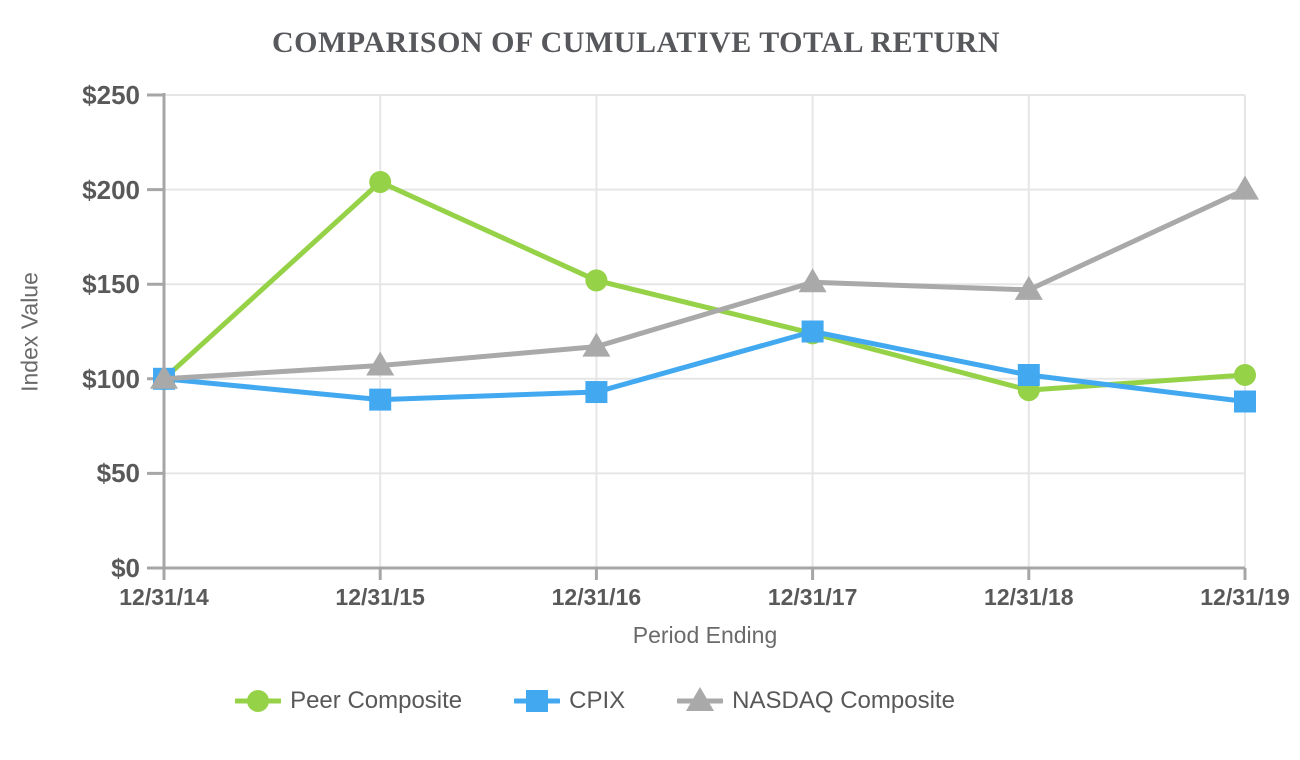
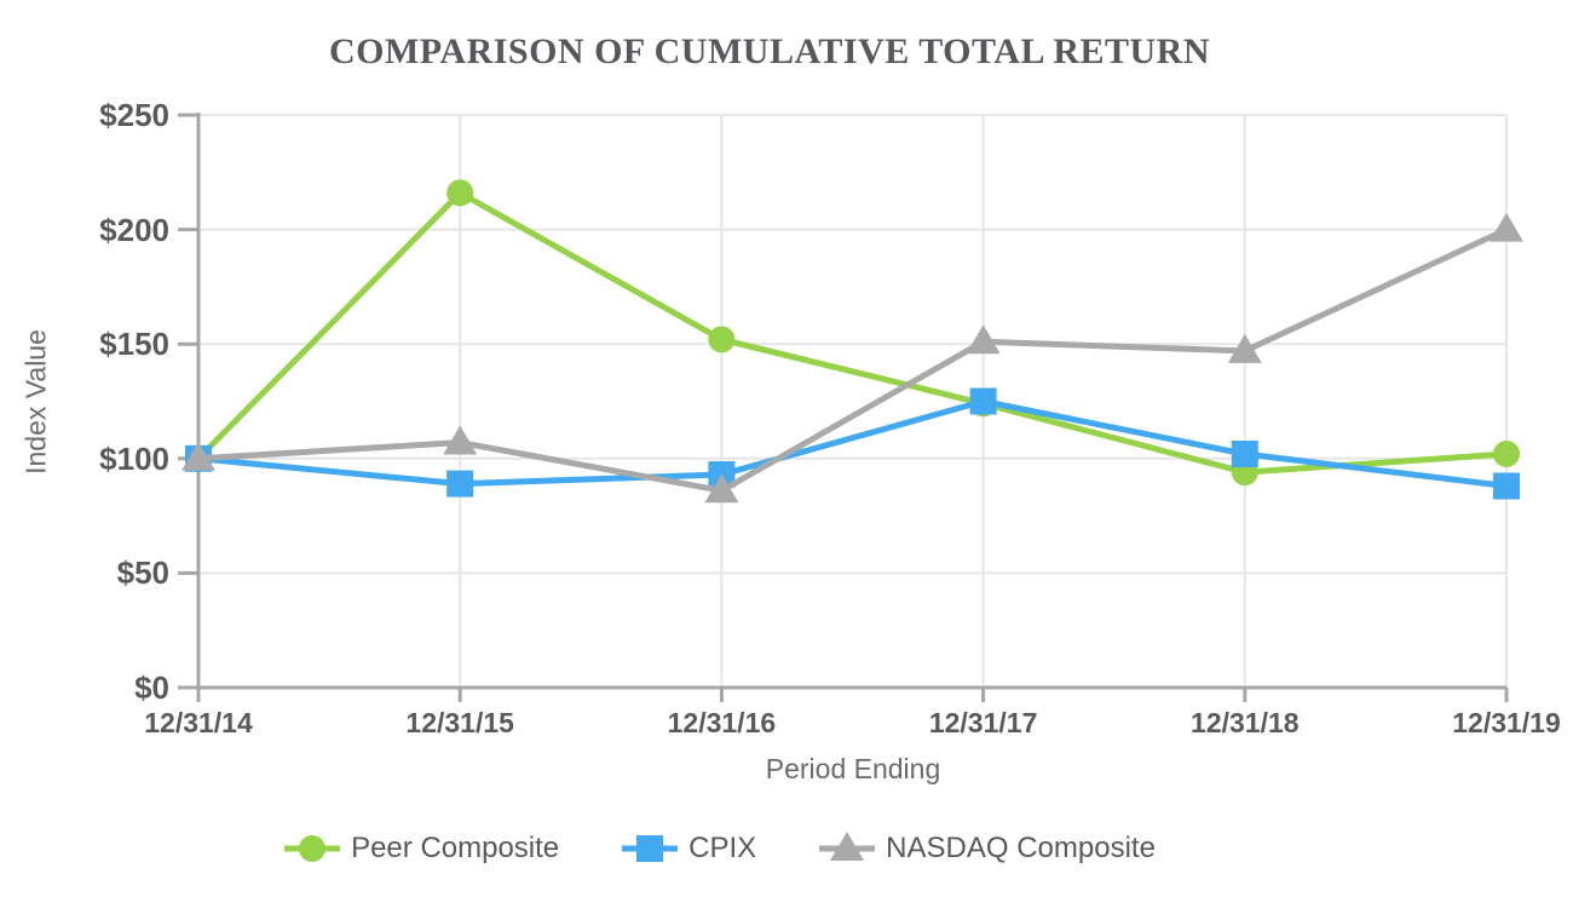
Peer Composite/12/31/15: $204 -> $216
NASDAQ Composite/12/31/16: $117 -> $86
